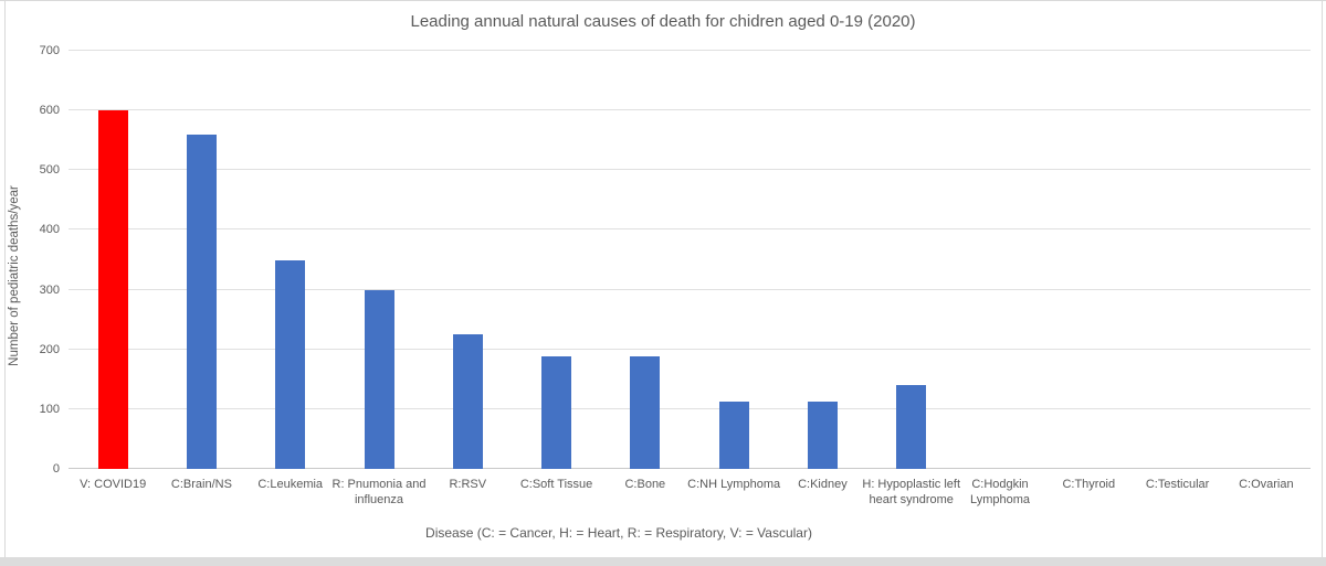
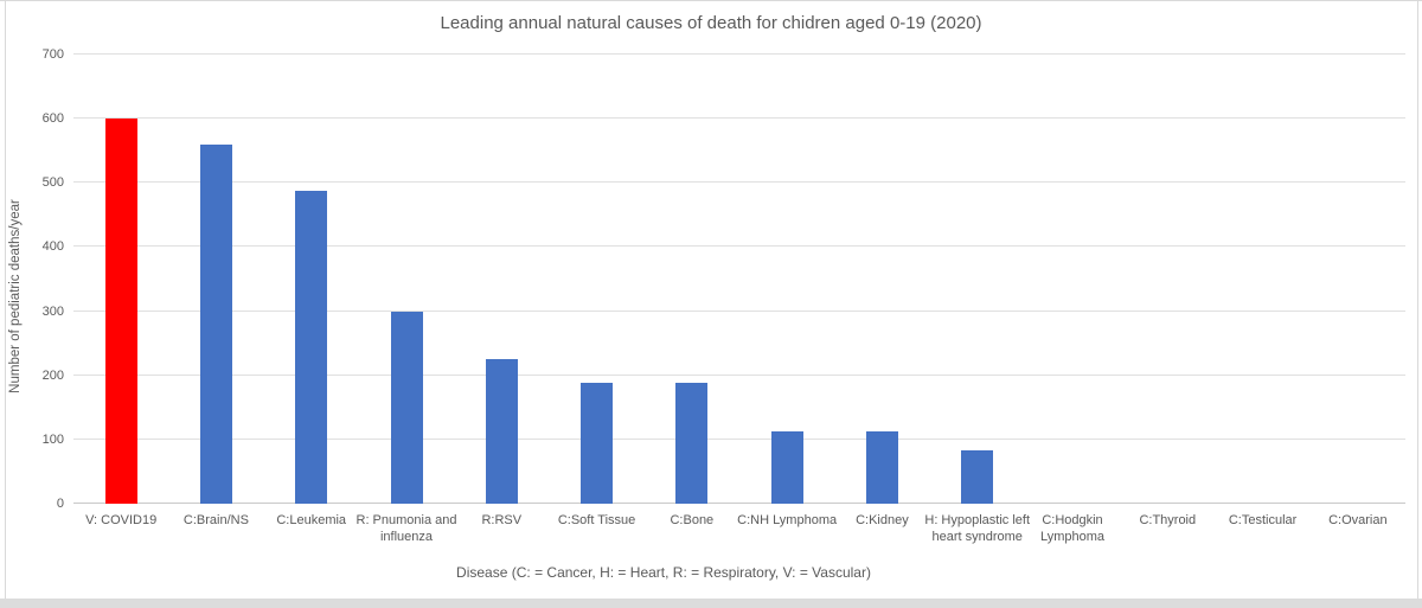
C:Leukemia: 350 -> 490
H: Hypoplastic left heart syndrome: 140 -> 80
